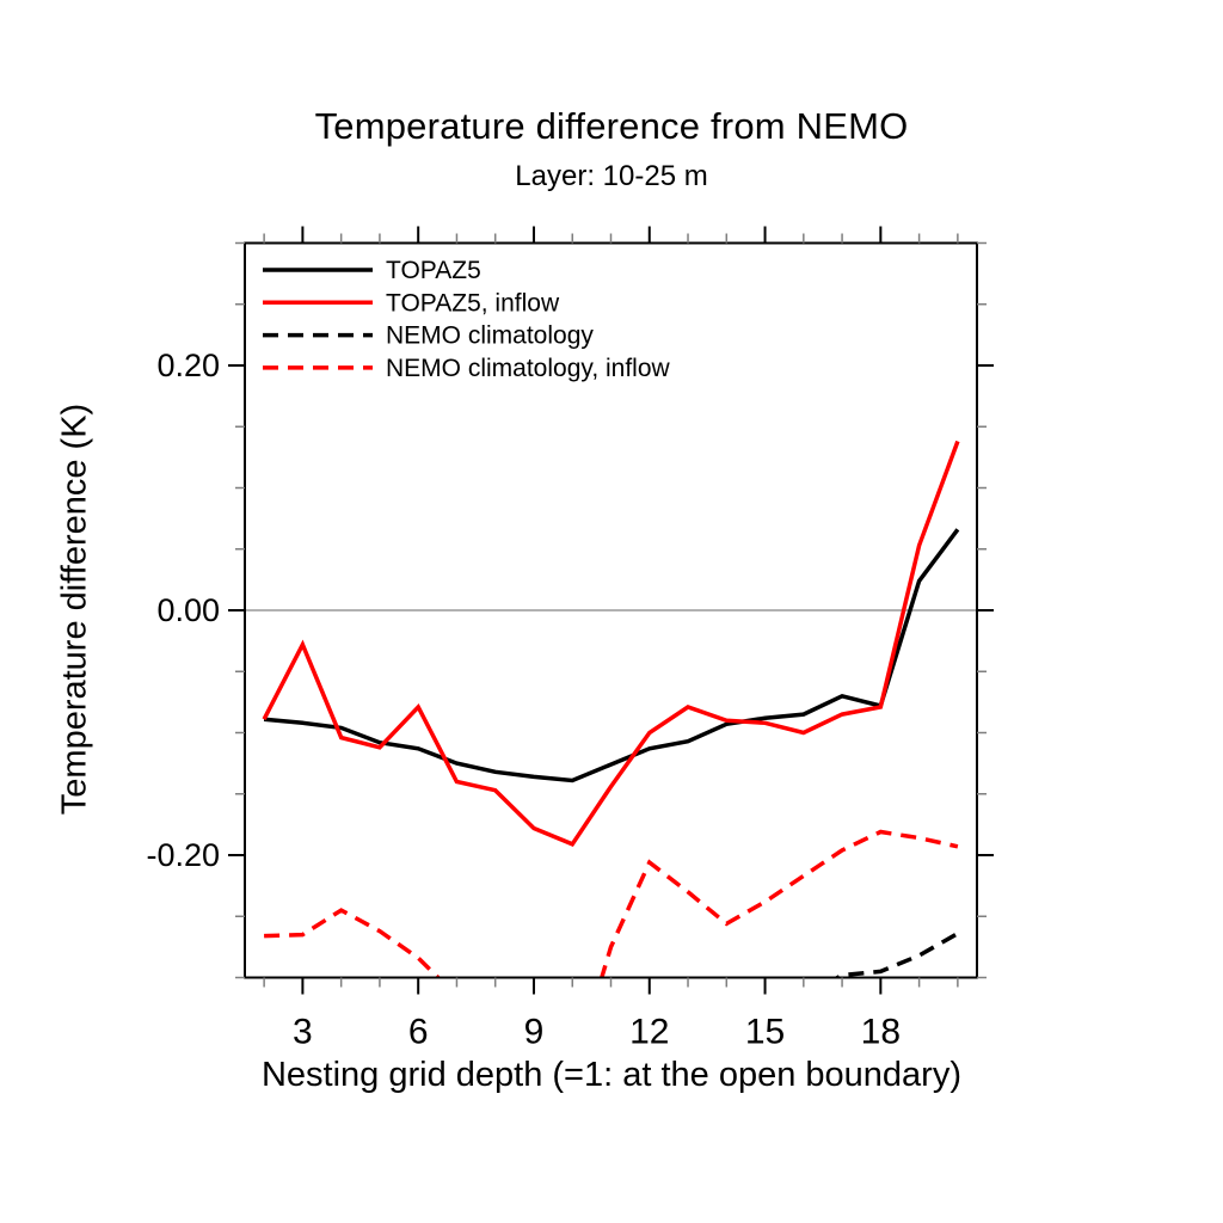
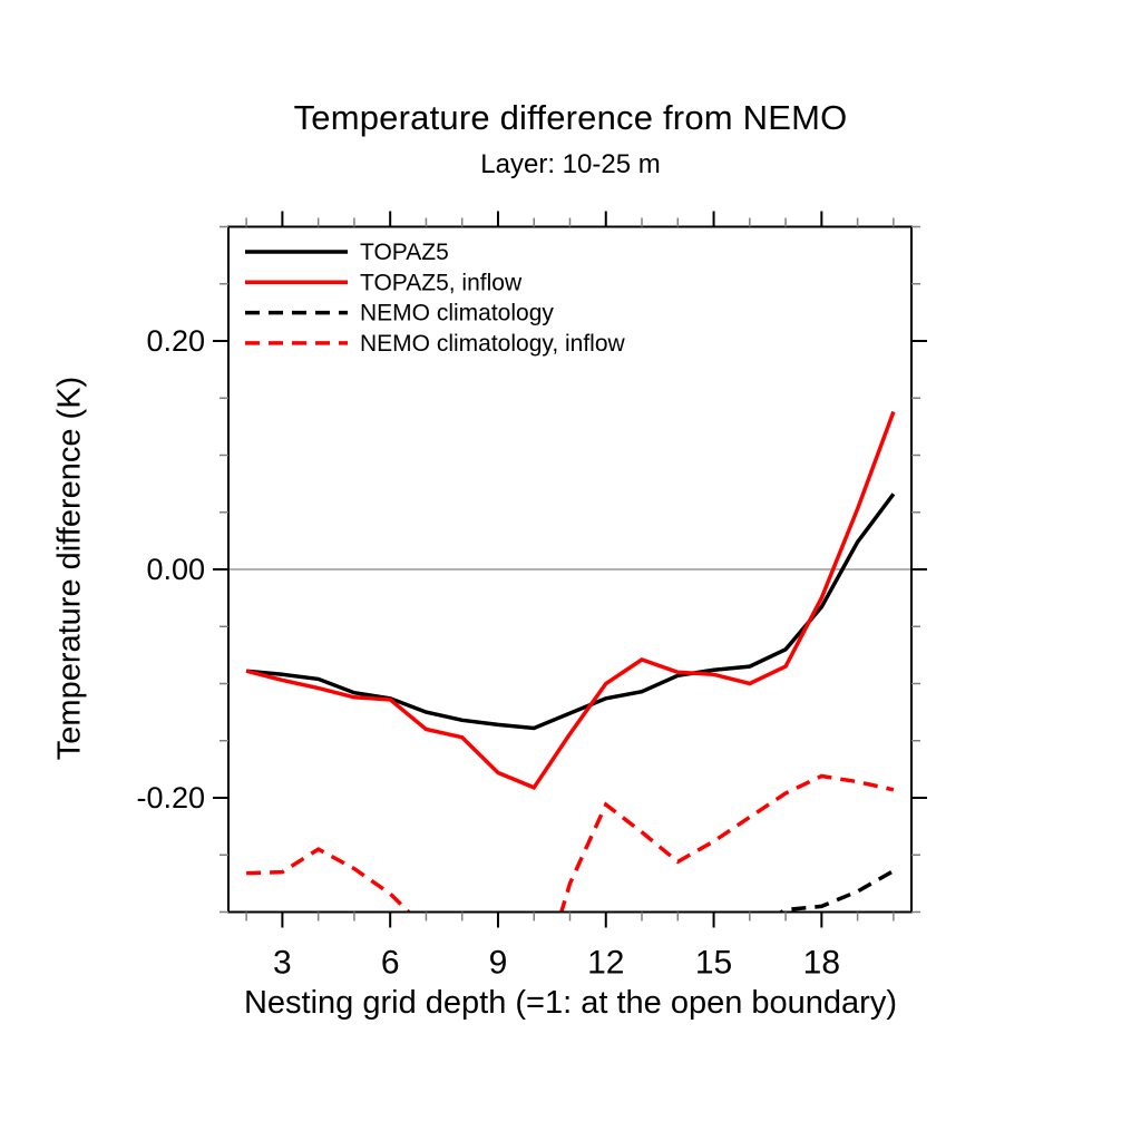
TOPAZ5, inflow/3: -0.028 -> -0.097
TOPAZ5, inflow/6: -0.079 -> -0.114
TOPAZ5/18: -0.078 -> -0.033
TOPAZ5, inflow/18: -0.079 -> -0.025
